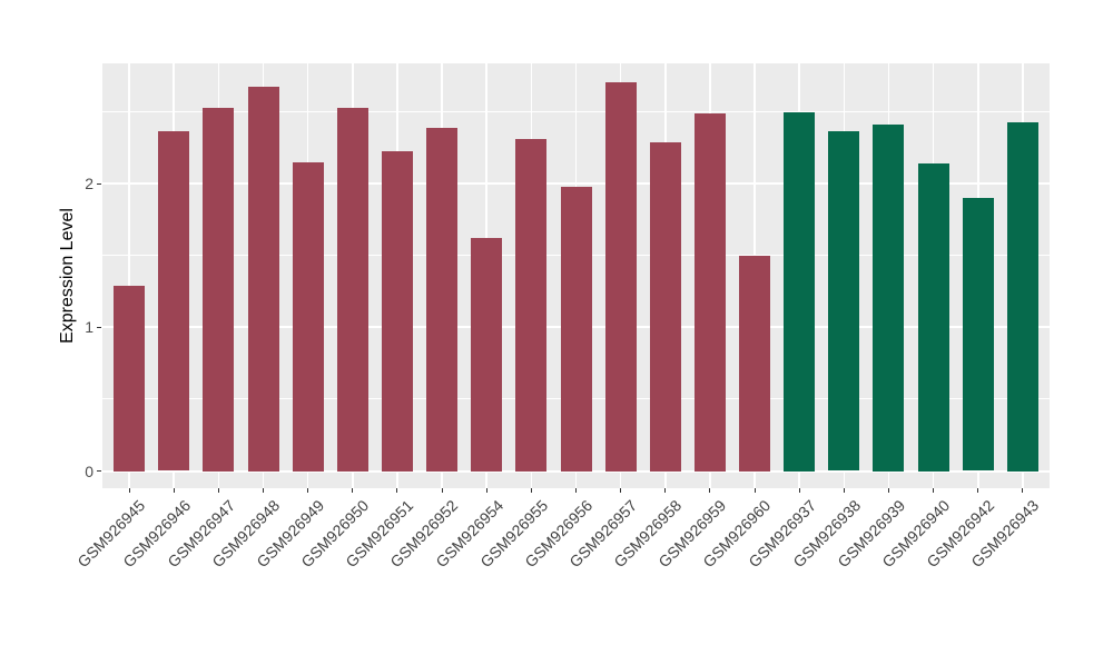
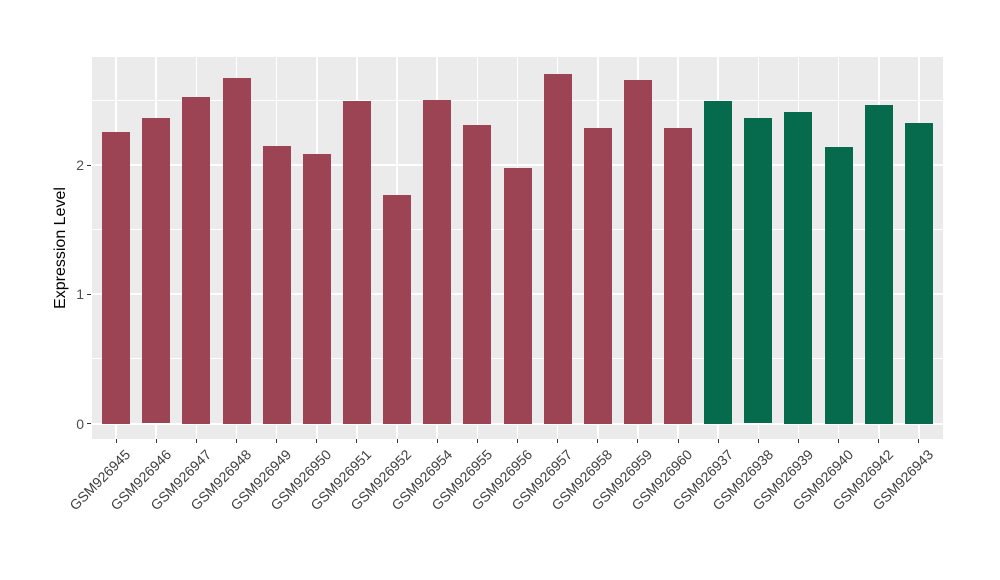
GSM926945: 1.29 -> 2.26
GSM926950: 2.53 -> 2.09
GSM926951: 2.23 -> 2.50
GSM926952: 2.39 -> 1.77
GSM926954: 1.62 -> 2.51
GSM926959: 2.49 -> 2.66
GSM926960: 1.50 -> 2.29
GSM926942: 1.90 -> 2.47
GSM926943: 2.43 -> 2.33
